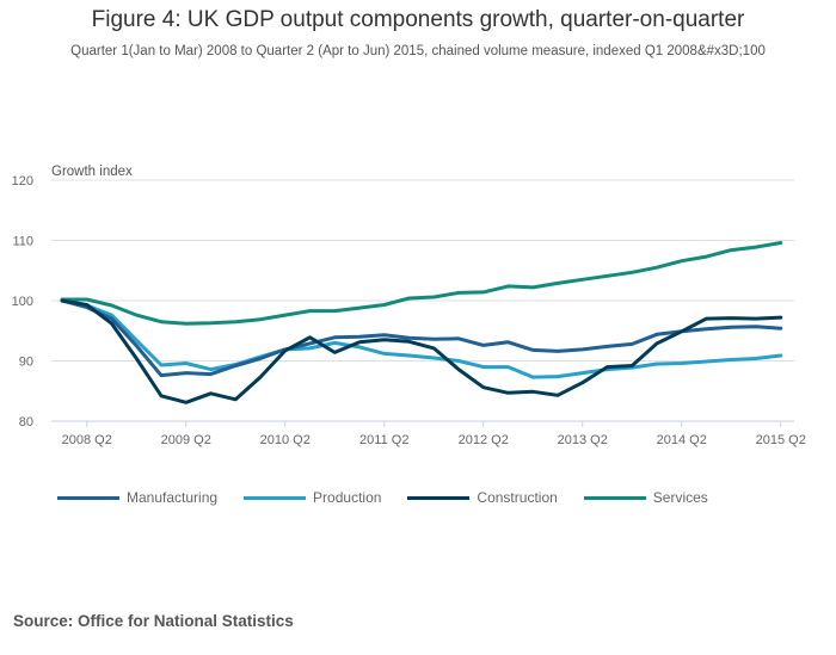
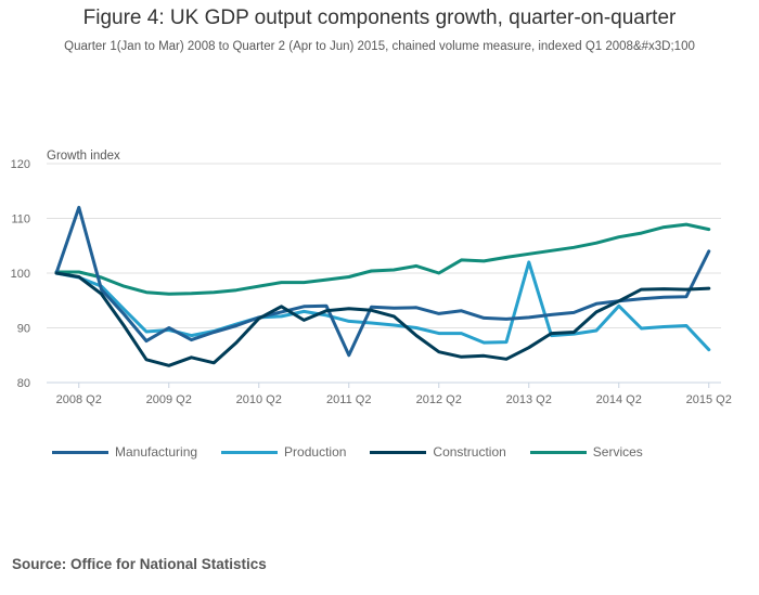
Manufacturing/2008 Q2: 99 -> 112
Manufacturing/2009 Q2: 88 -> 90
Manufacturing/2011 Q2: 94 -> 85
Services/2012 Q2: 101 -> 100
Production/2013 Q2: 88 -> 102
Production/2014 Q2: 90 -> 94
Manufacturing/2015 Q2: 95 -> 104
Production/2015 Q2: 91 -> 86
Services/2015 Q2: 110 -> 108
